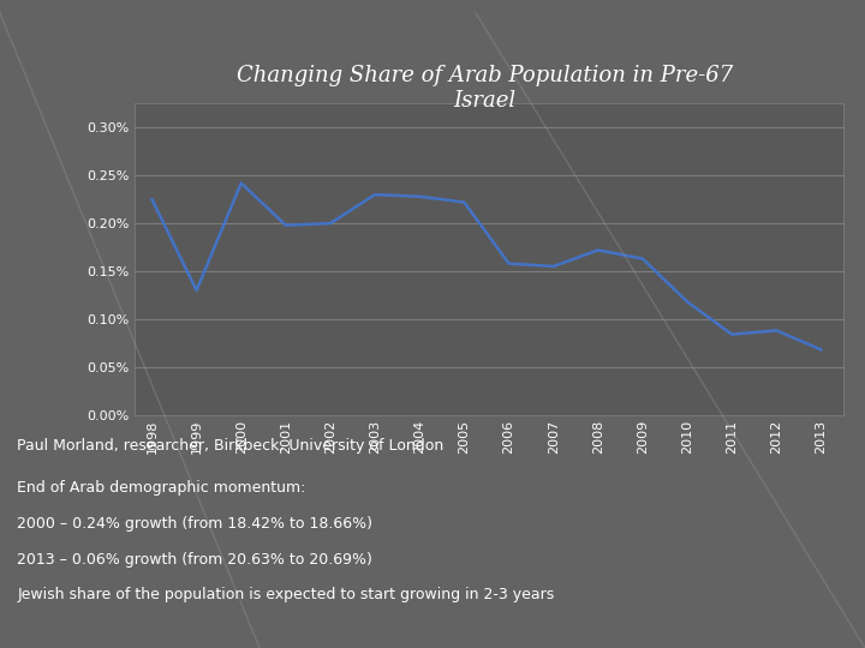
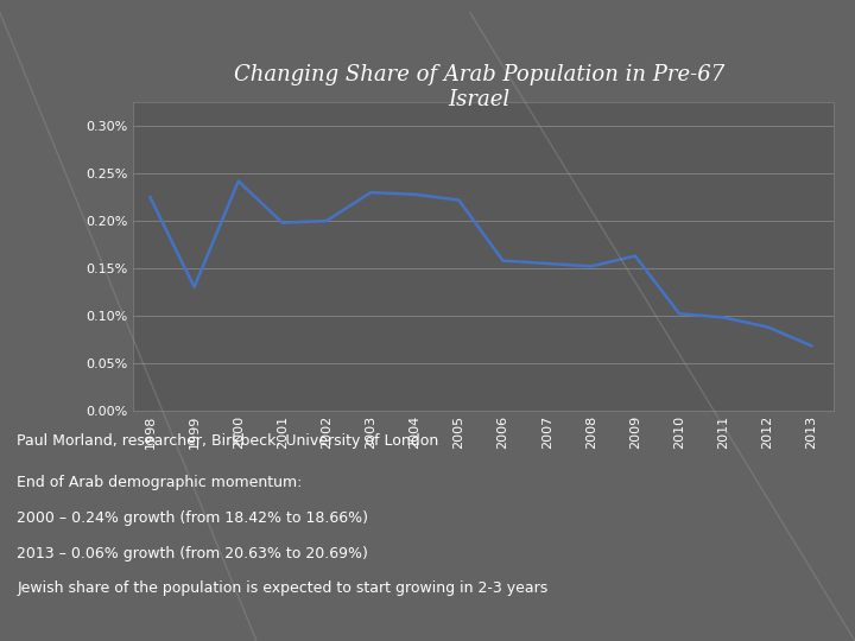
2008: 0.172% -> 0.152%
2010: 0.118% -> 0.102%
2011: 0.084% -> 0.098%
